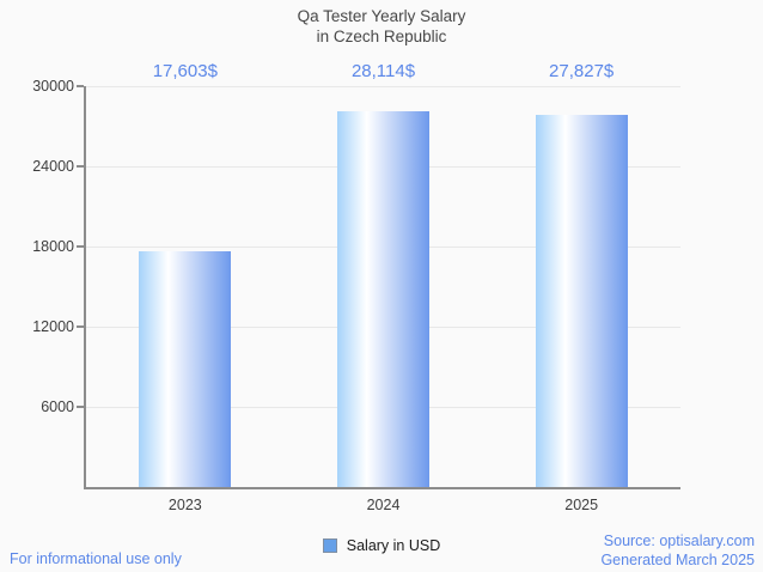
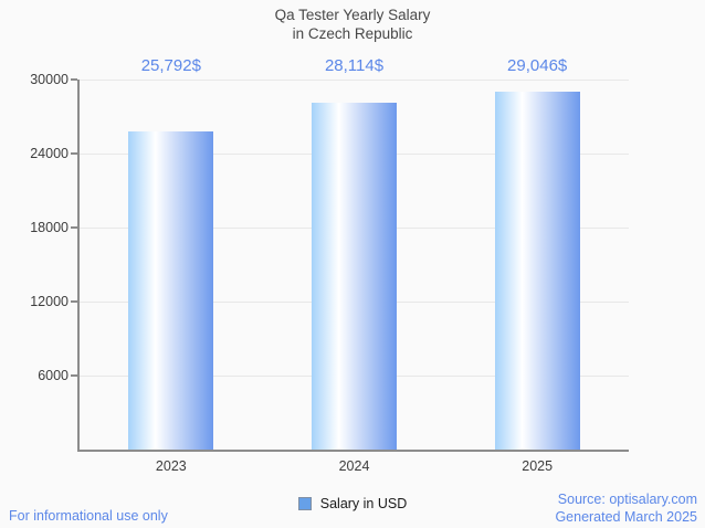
2023: 17,603 -> 25,792
2025: 27,827 -> 29,046
